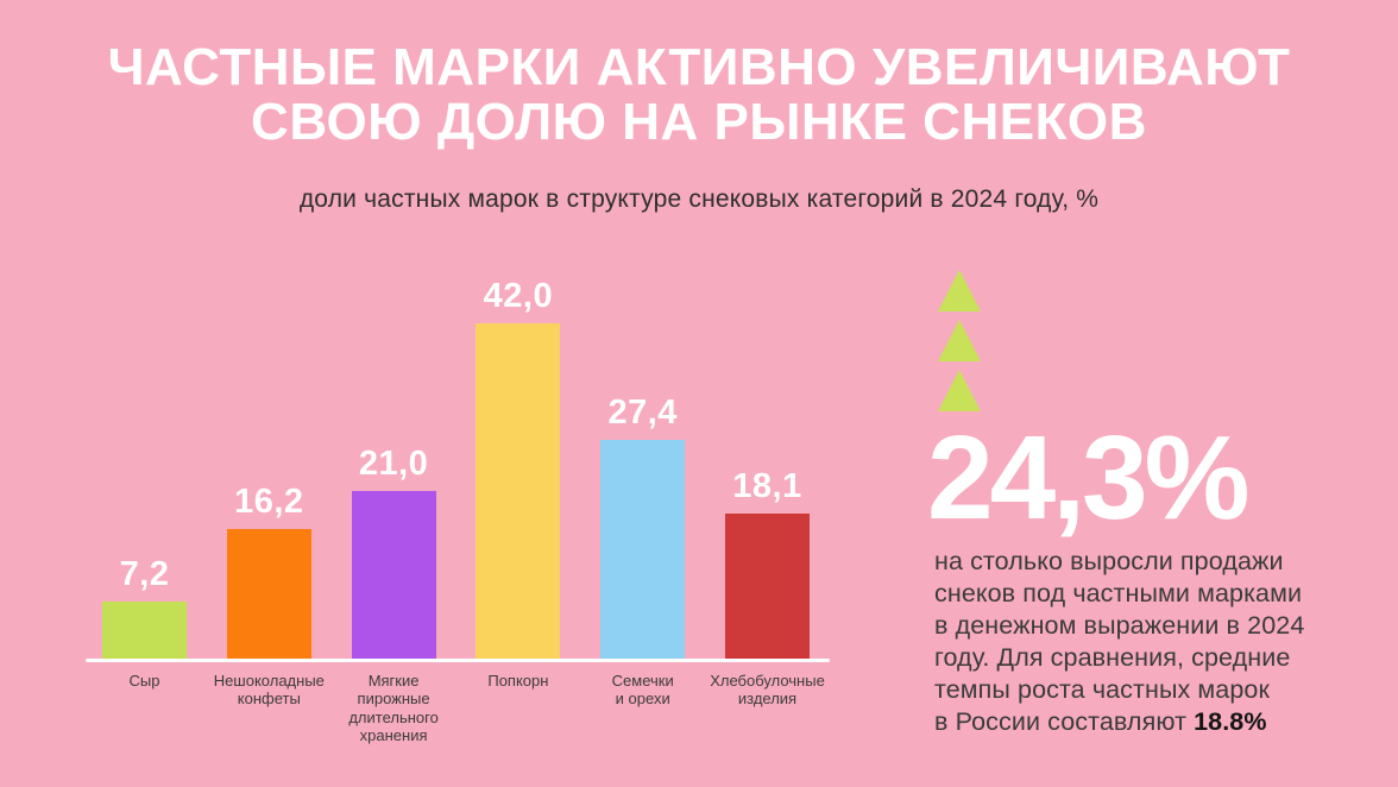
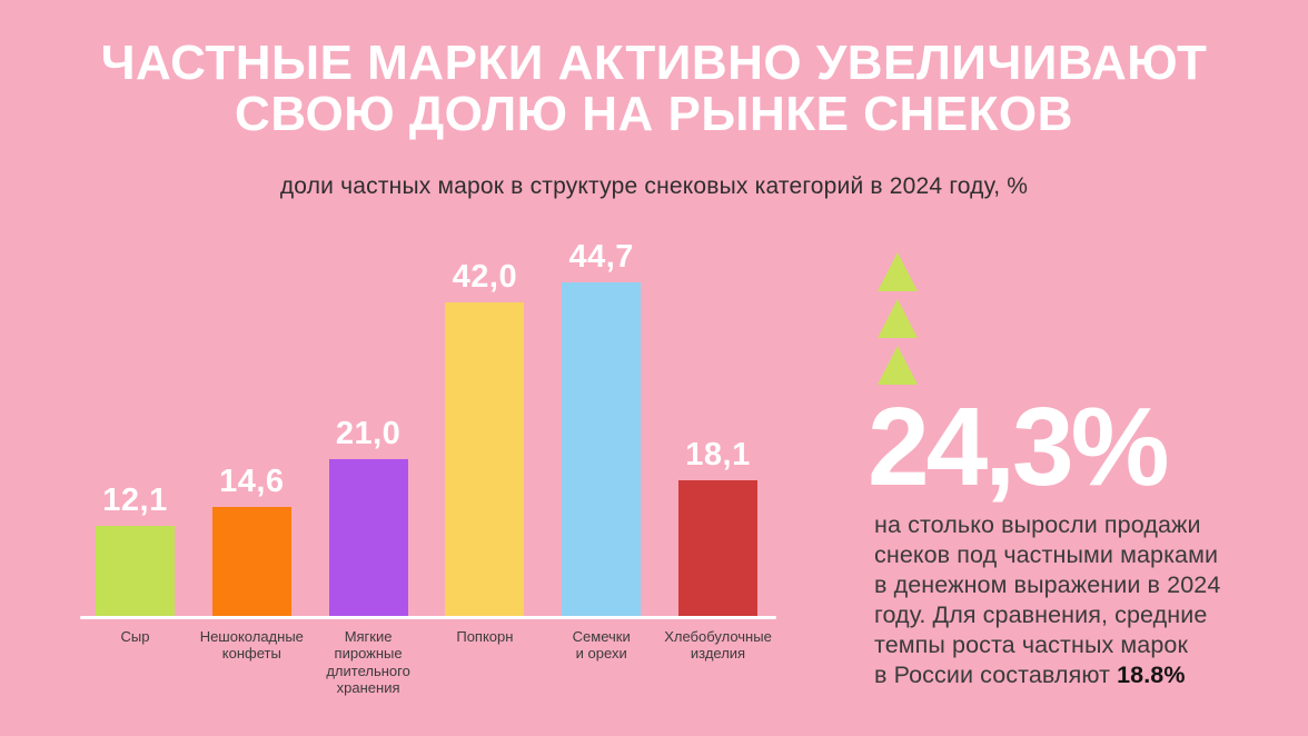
Сыр: 7,2 -> 12,1
Нешоколадные конфеты: 16,2 -> 14,6
Семечки и орехи: 27,4 -> 44,7
